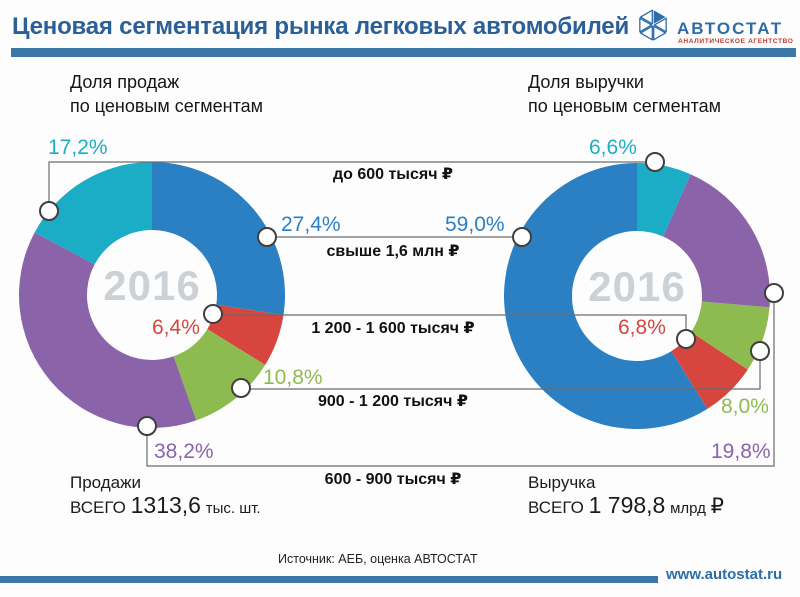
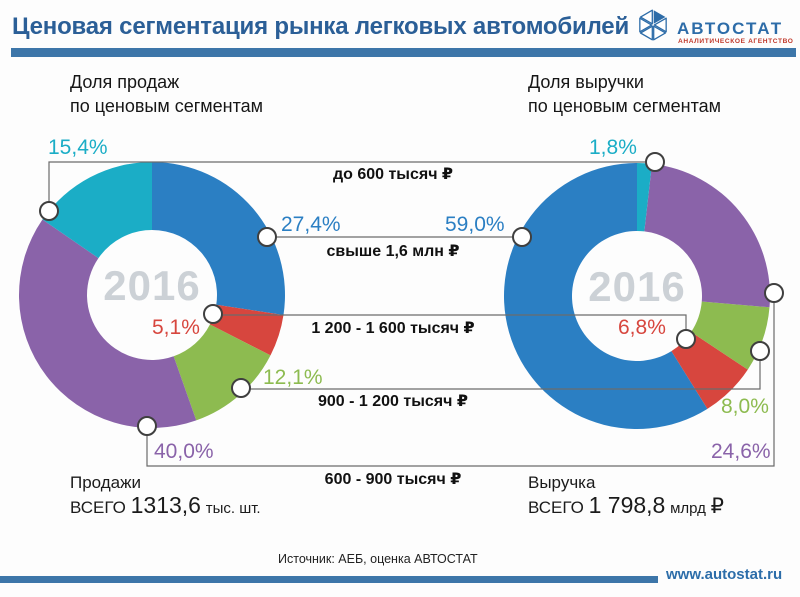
Доля продаж по ценовым сегментам/1 200 - 1 600 тысяч ₽: 6,4% -> 5,1%
Доля продаж по ценовым сегментам/900 - 1 200 тысяч ₽: 10,8% -> 12,1%
Доля продаж по ценовым сегментам/600 - 900 тысяч ₽: 38,2% -> 40,0%
Доля продаж по ценовым сегментам/до 600 тысяч ₽: 17,2% -> 15,4%
Доля выручки по ценовым сегментам/600 - 900 тысяч ₽: 19,8% -> 24,6%
Доля выручки по ценовым сегментам/до 600 тысяч ₽: 6,6% -> 1,8%
